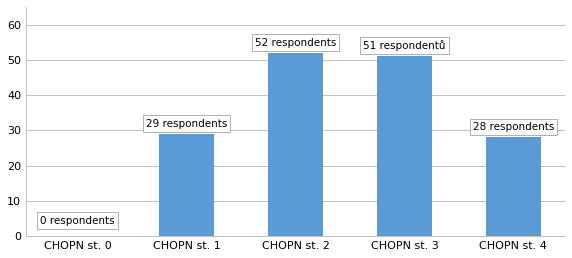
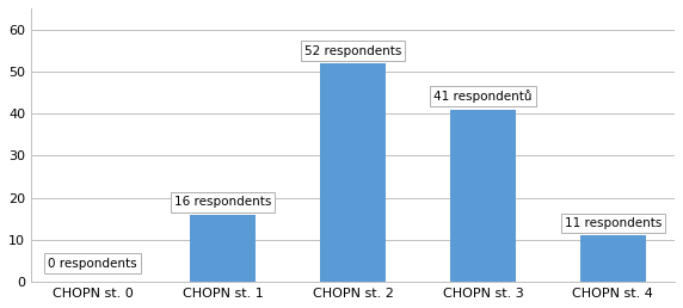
CHOPN st. 1: 29 -> 16
CHOPN st. 3: 51 -> 41
CHOPN st. 4: 28 -> 11
